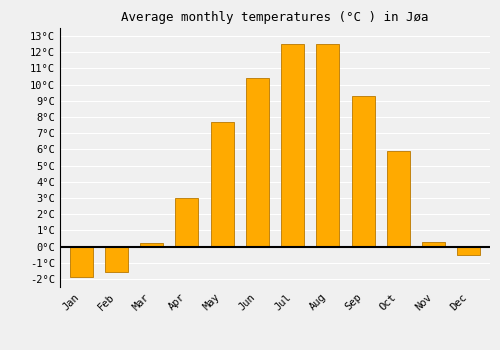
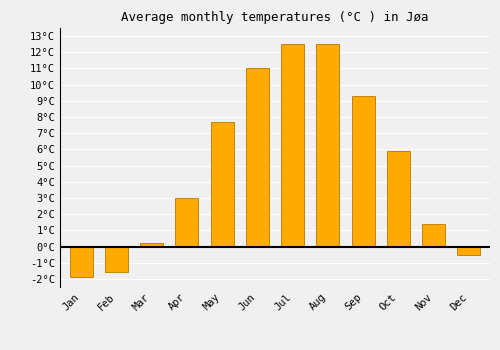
Jun: 10.4°C -> 11.0°C
Nov: 0.3°C -> 1.4°C
